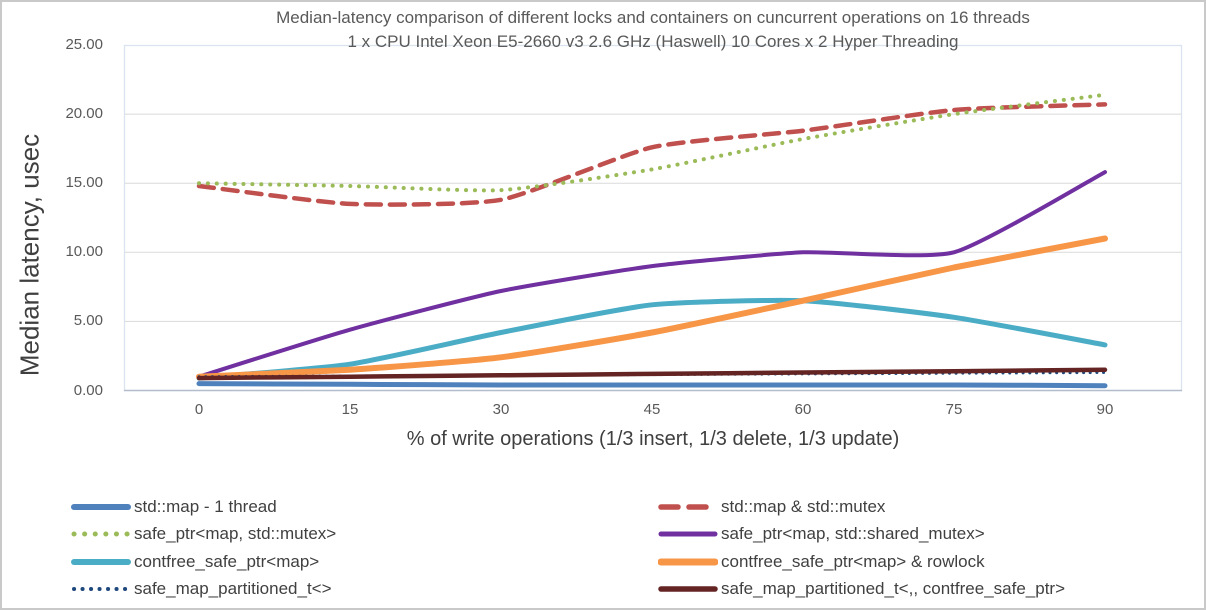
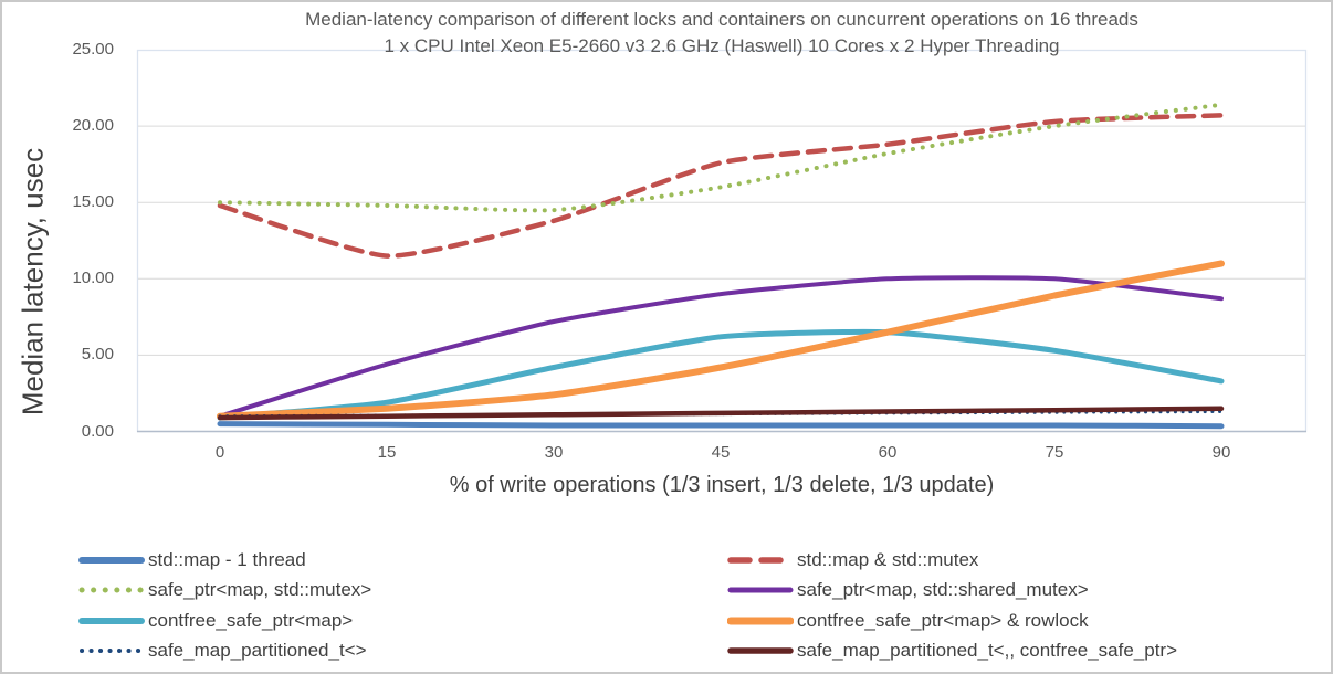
std::map & std::mutex/15: 13.5 -> 11.5
safe_ptr<map, std::shared_mutex>/90: 15.8 -> 8.7
